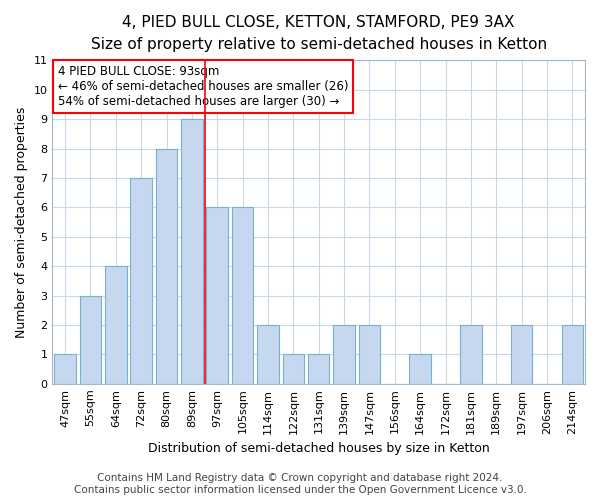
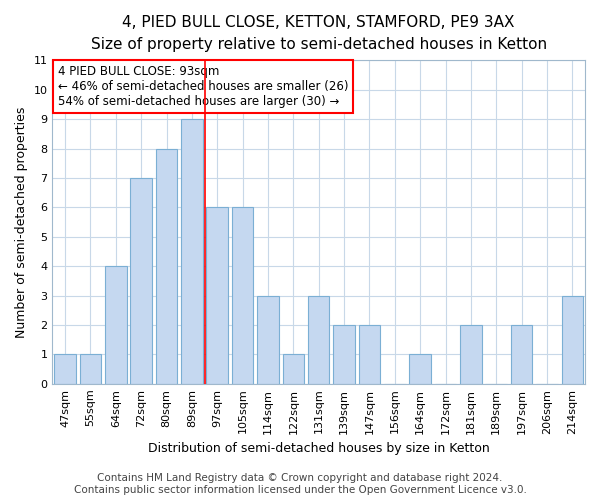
55sqm: 3 -> 1
114sqm: 2 -> 3
131sqm: 1 -> 3
214sqm: 2 -> 3
